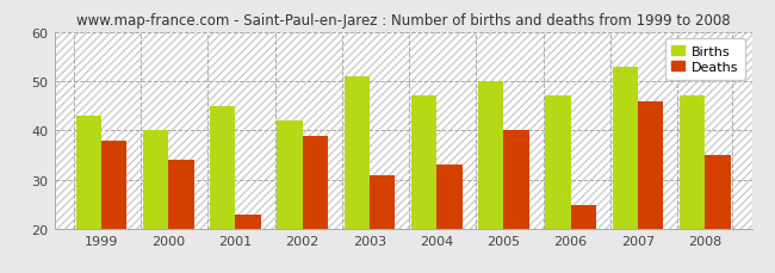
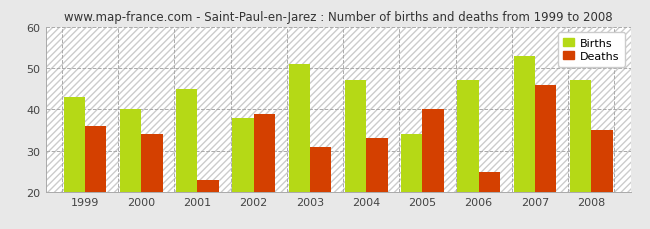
Deaths/1999: 38 -> 36
Births/2002: 42 -> 38
Births/2005: 50 -> 34
